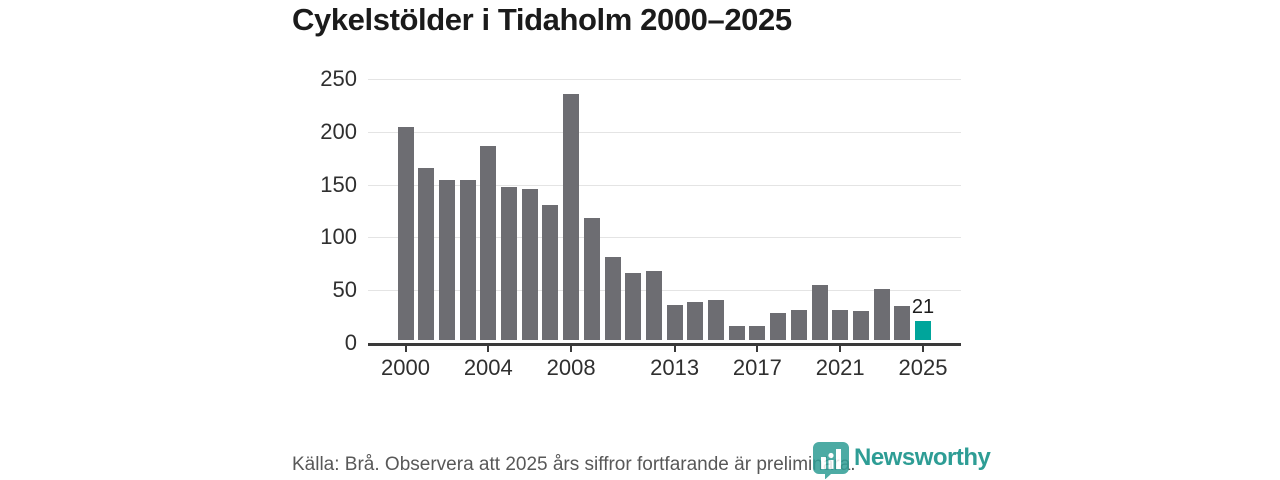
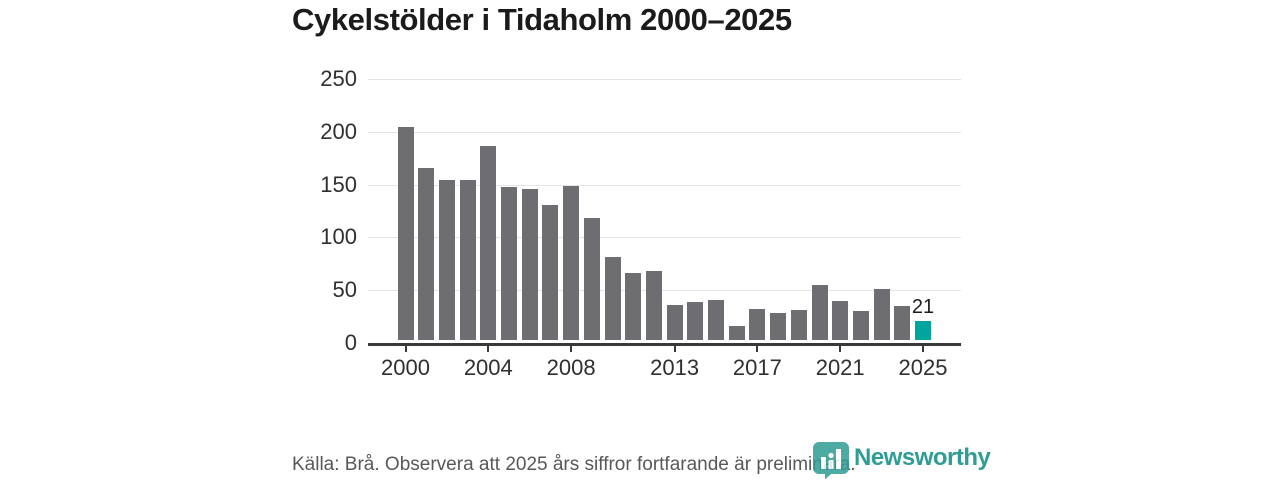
2008: 236 -> 149
2017: 16 -> 32
2021: 31 -> 40
